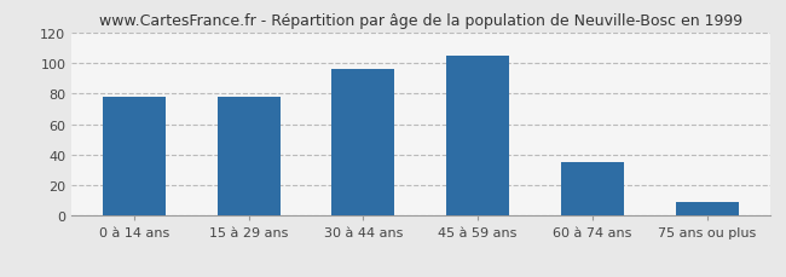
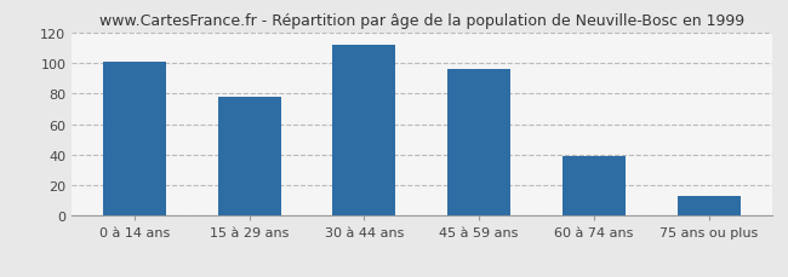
0 à 14 ans: 78 -> 101
30 à 44 ans: 96 -> 112
45 à 59 ans: 105 -> 96
60 à 74 ans: 35 -> 39
75 ans ou plus: 9 -> 13
